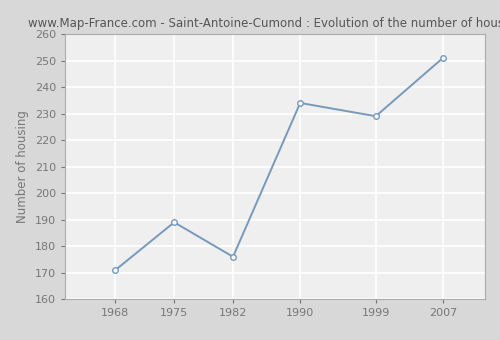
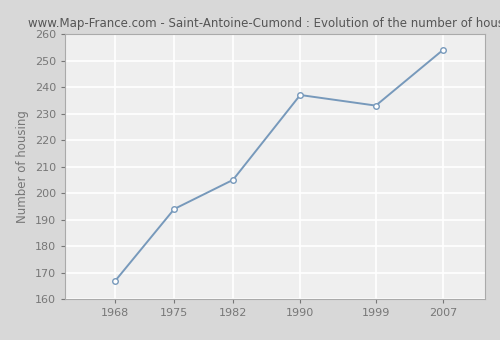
1968: 171 -> 167
1975: 189 -> 194
1982: 176 -> 205
1990: 234 -> 237
1999: 229 -> 233
2007: 251 -> 254
